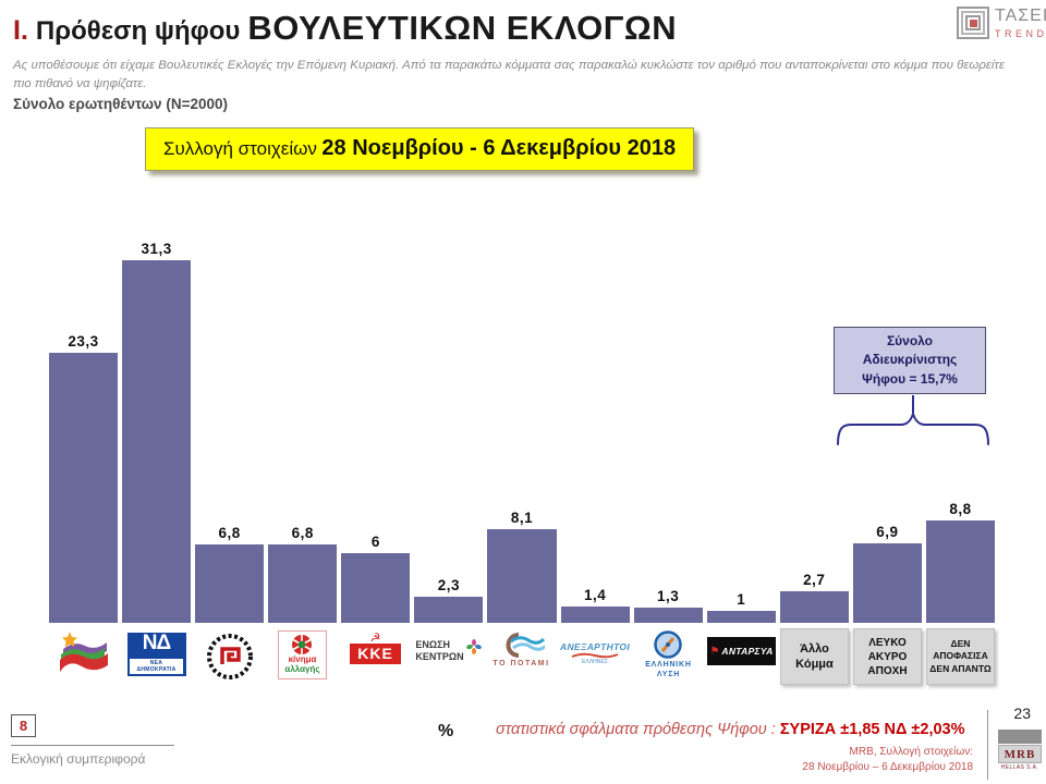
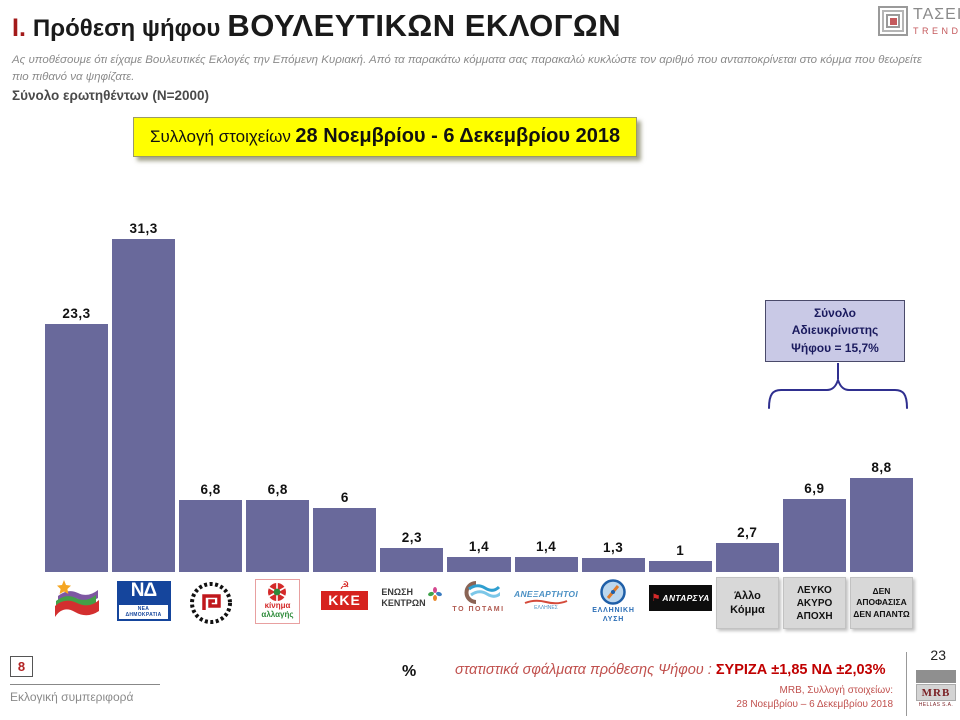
ΤΟ ΠΟΤΑΜΙ: 8,1 -> 1,4
